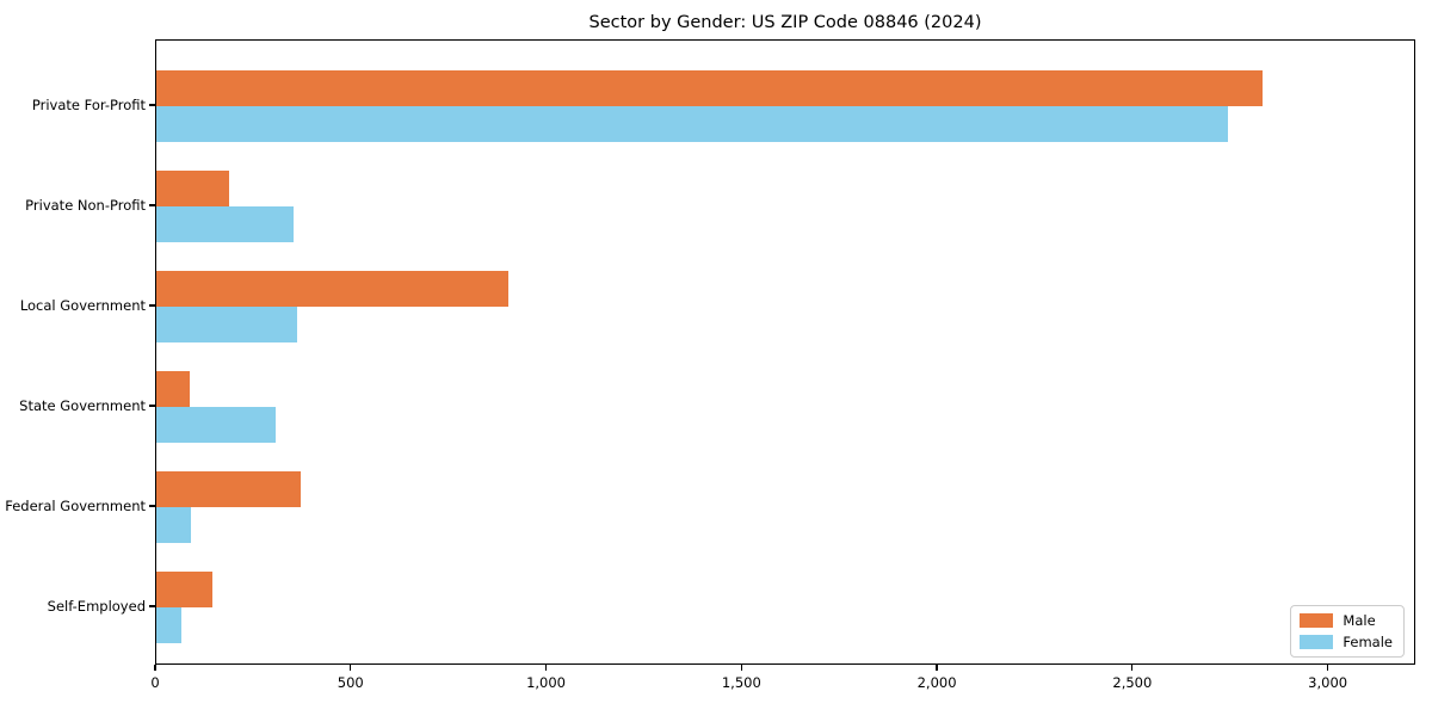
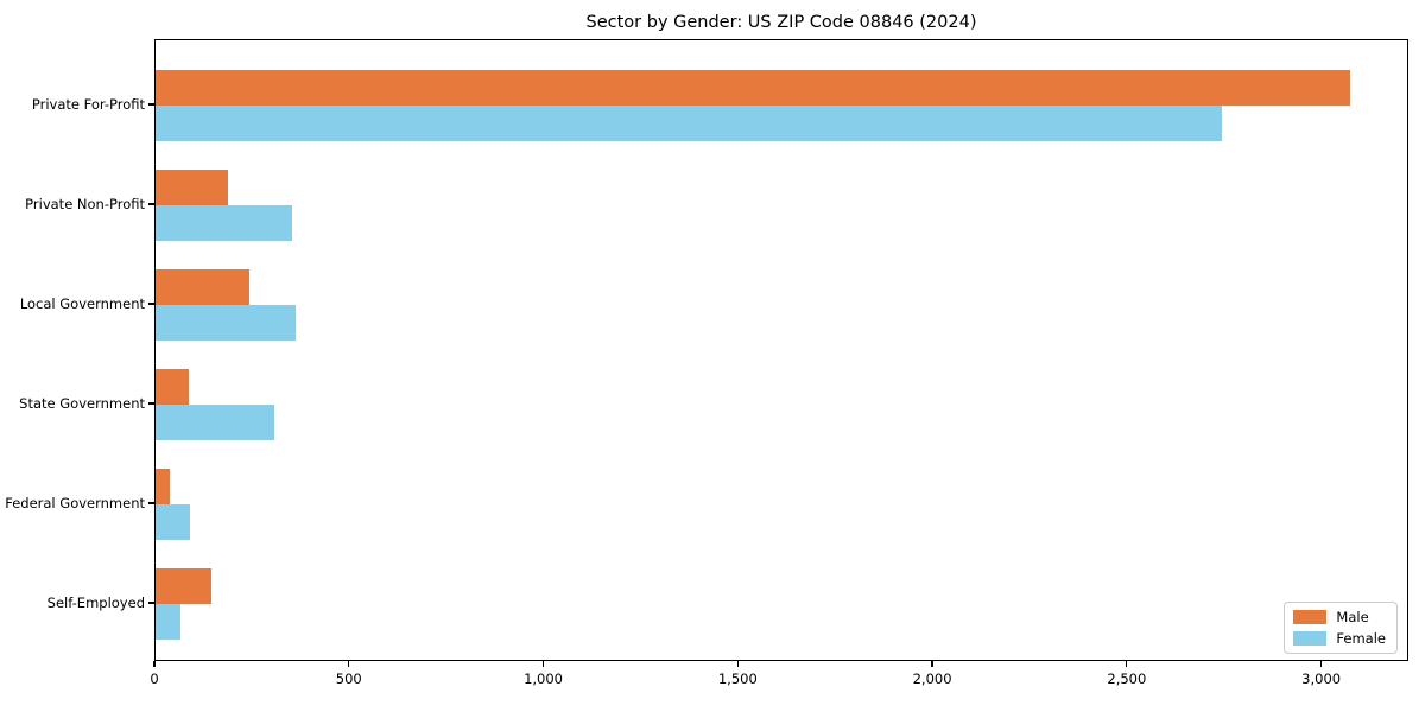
Male/Private For-Profit: 2830 -> 3070
Male/Local Government: 900 -> 240
Male/Federal Government: 370 -> 40
